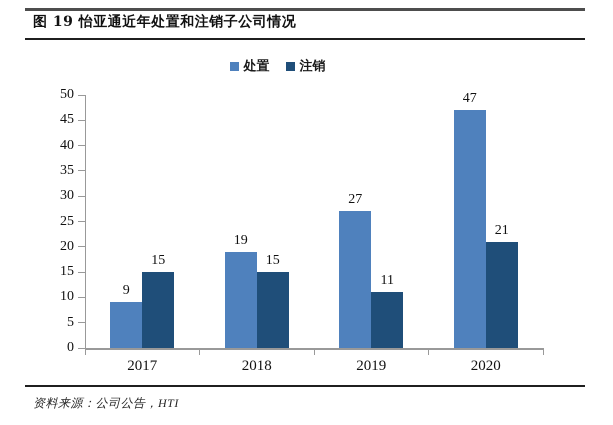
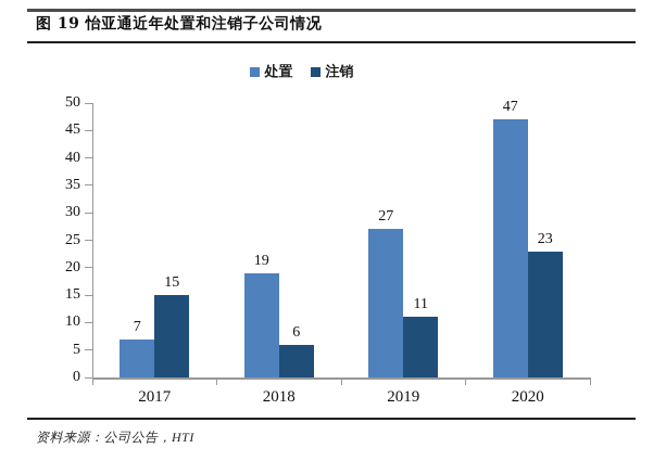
处置/2017: 9 -> 7
注销/2018: 15 -> 6
注销/2020: 21 -> 23
